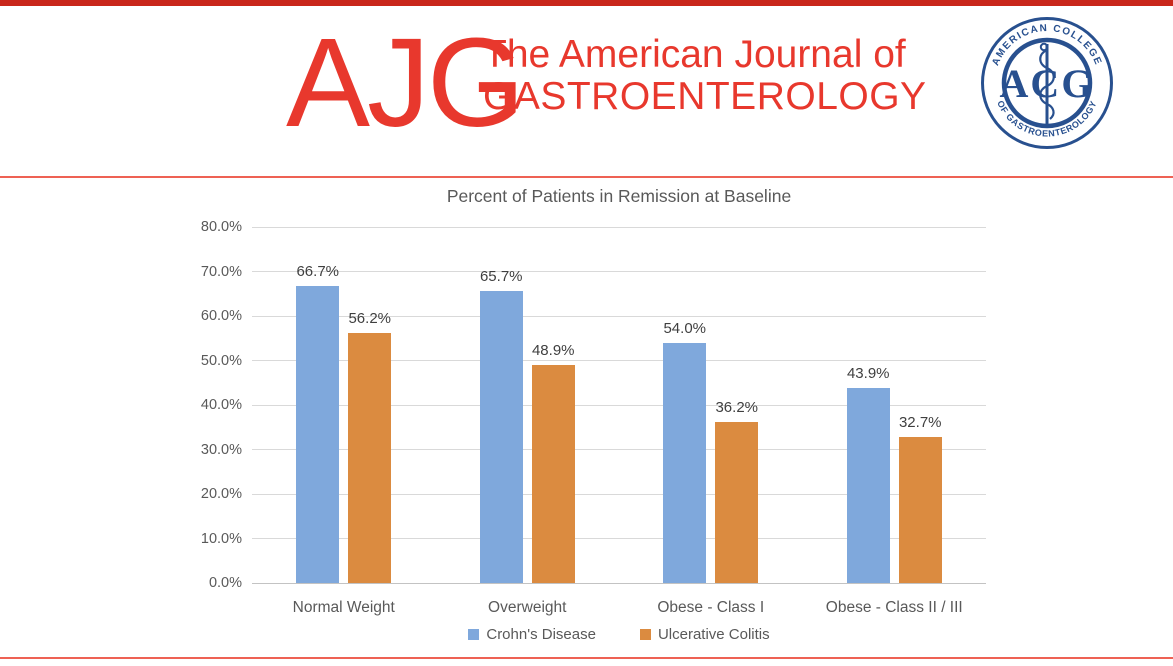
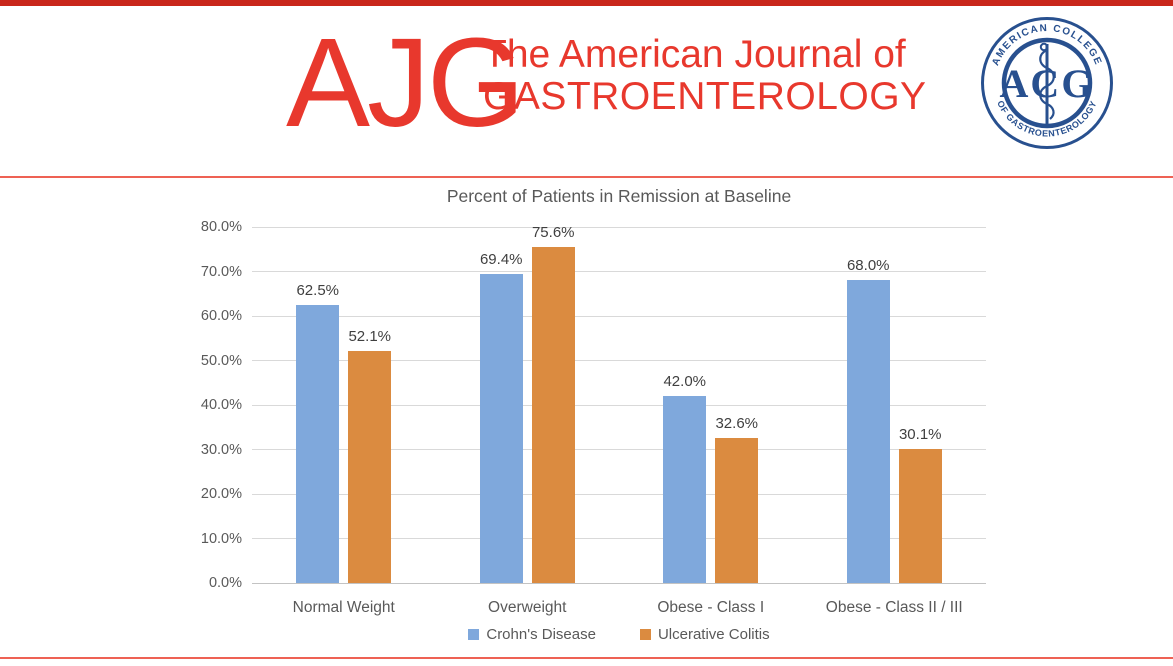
Crohn's Disease/Normal Weight: 66.7% -> 62.5%
Ulcerative Colitis/Normal Weight: 56.2% -> 52.1%
Crohn's Disease/Overweight: 65.7% -> 69.4%
Ulcerative Colitis/Overweight: 48.9% -> 75.6%
Crohn's Disease/Obese - Class I: 54.0% -> 42.0%
Ulcerative Colitis/Obese - Class I: 36.2% -> 32.6%
Crohn's Disease/Obese - Class II / III: 43.9% -> 68.0%
Ulcerative Colitis/Obese - Class II / III: 32.7% -> 30.1%
